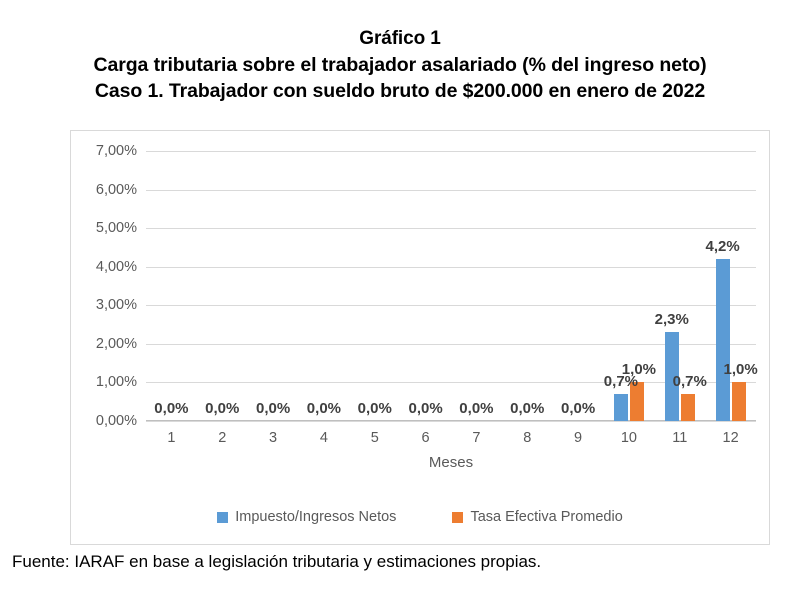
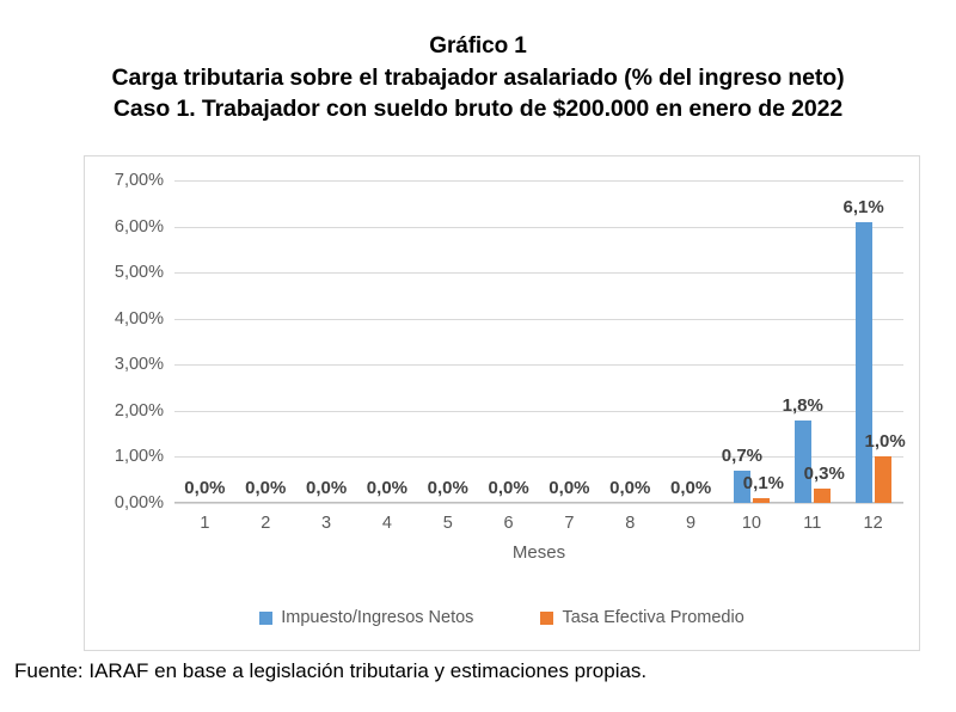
Tasa Efectiva Promedio/10: 1,0% -> 0,1%
Impuesto/Ingresos Netos/11: 2,3% -> 1,8%
Tasa Efectiva Promedio/11: 0,7% -> 0,3%
Impuesto/Ingresos Netos/12: 4,2% -> 6,1%
